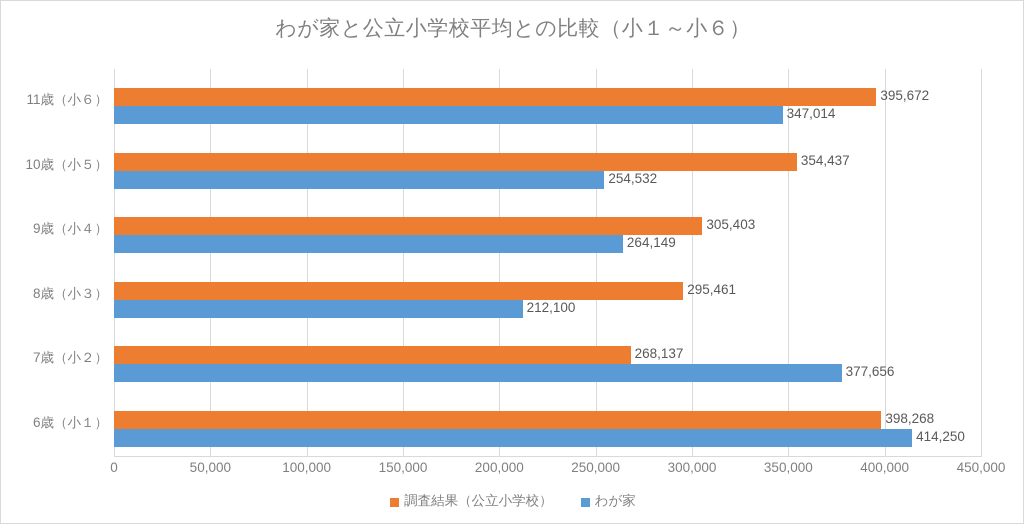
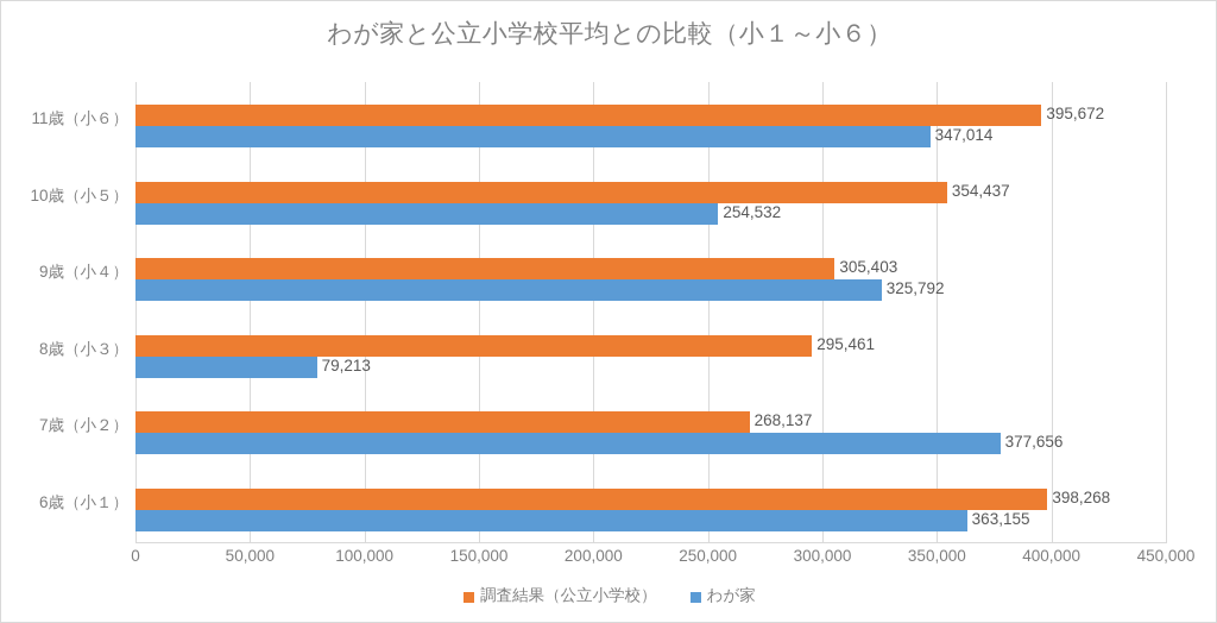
わが家/9歳（小４）: 264,149 -> 325,792
わが家/8歳（小３）: 212,100 -> 79,213
わが家/6歳（小１）: 414,250 -> 363,155
